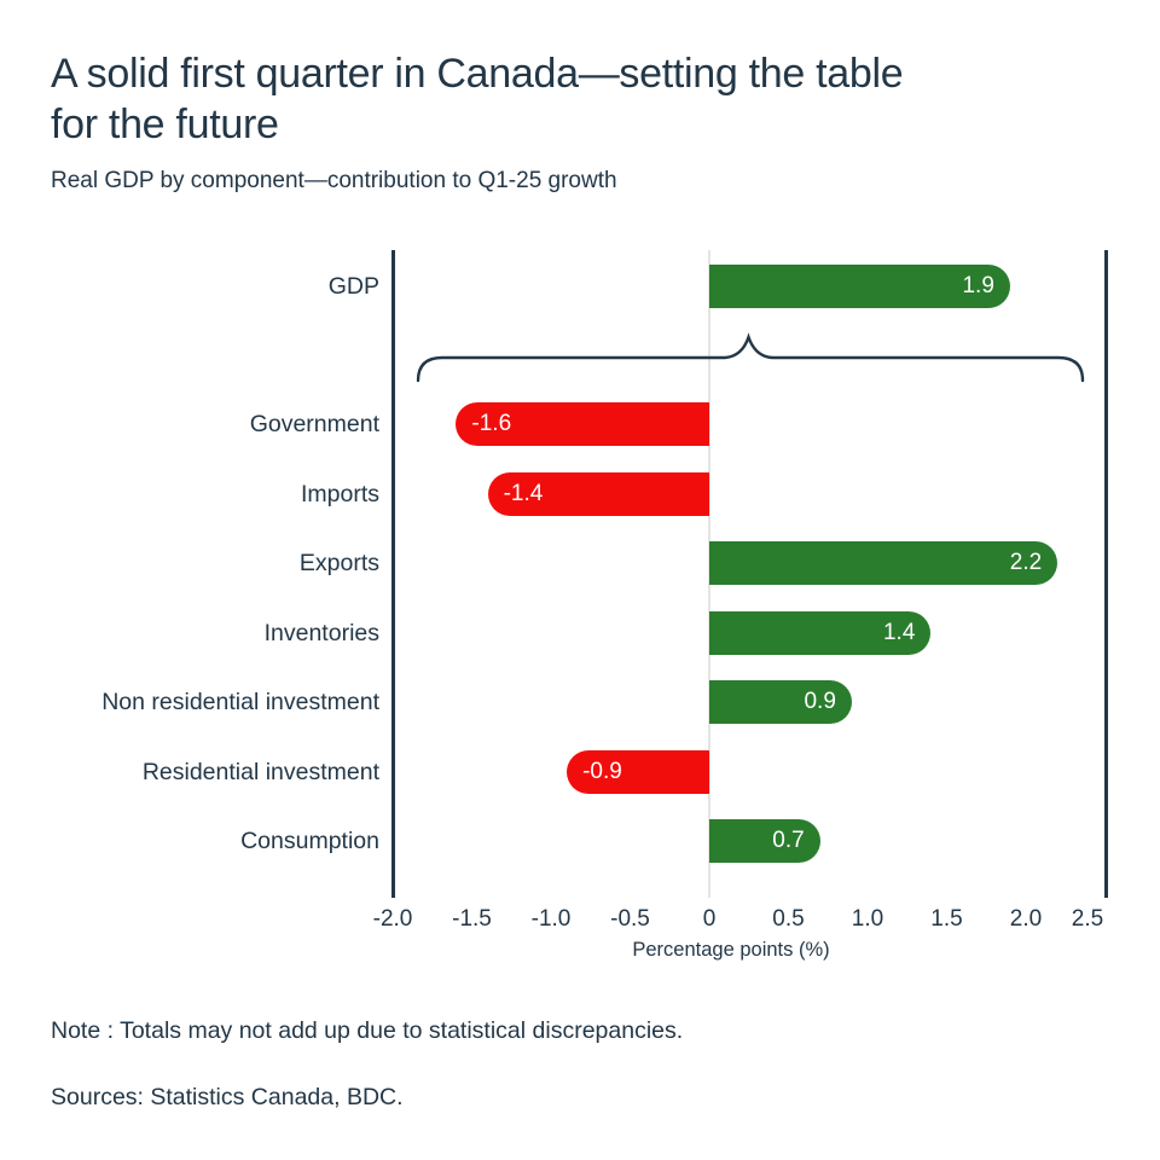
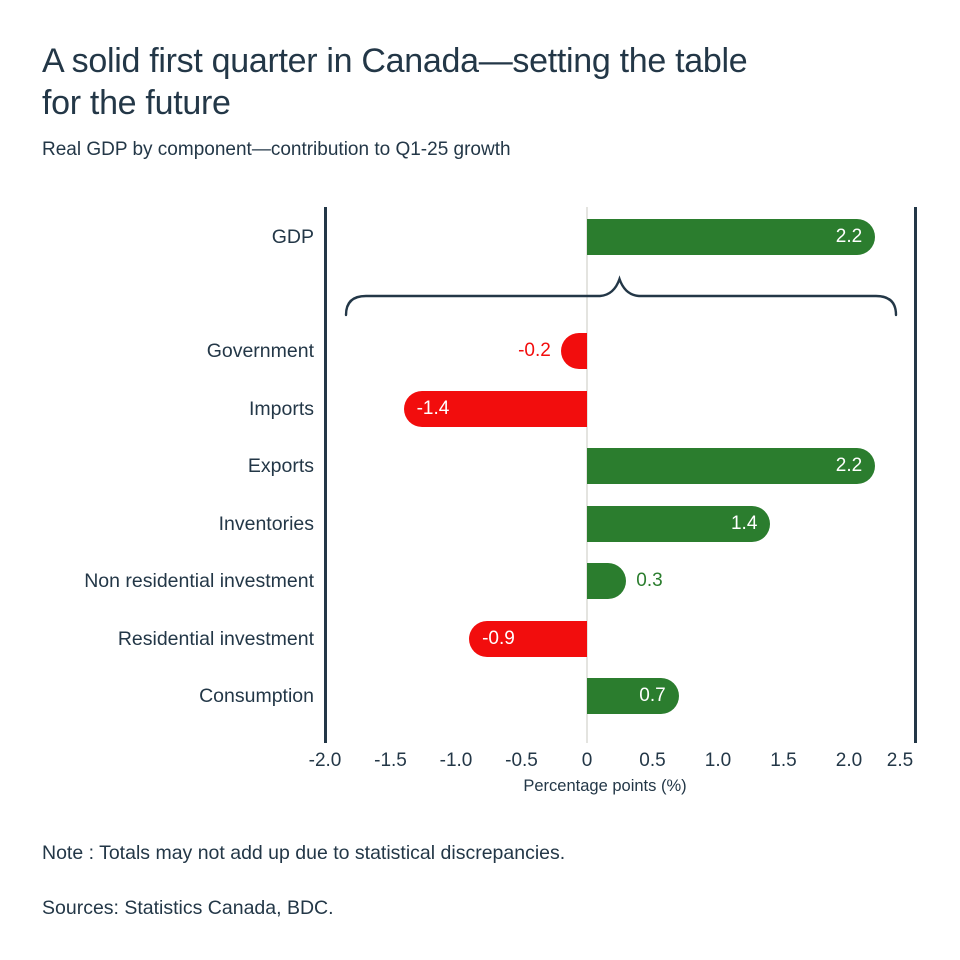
GDP: 1.9 -> 2.2
Government: -1.6 -> -0.2
Non residential investment: 0.9 -> 0.3
